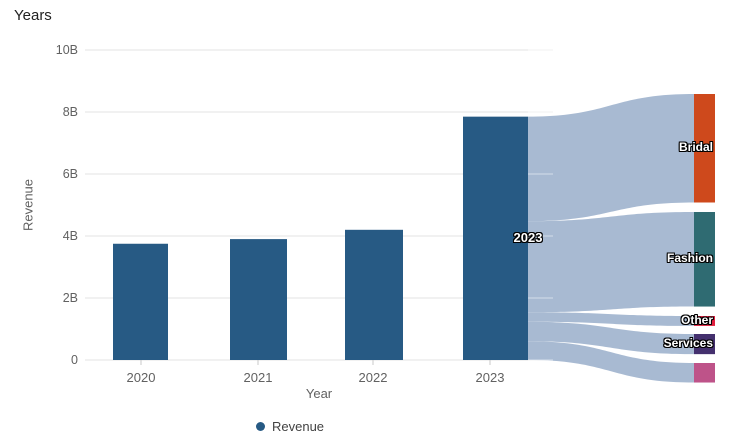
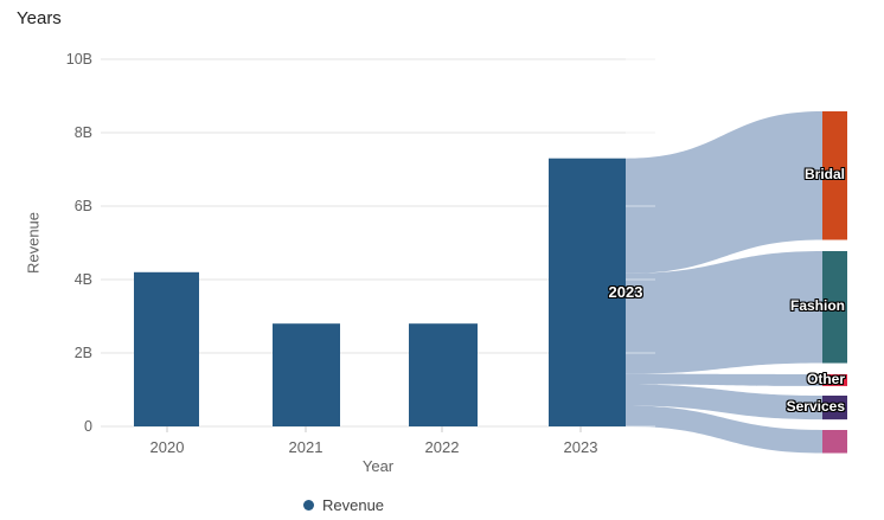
2020: 3.8B -> 4.2B
2021: 3.9B -> 2.8B
2022: 4.2B -> 2.8B
2023: 7.8B -> 7.3B
